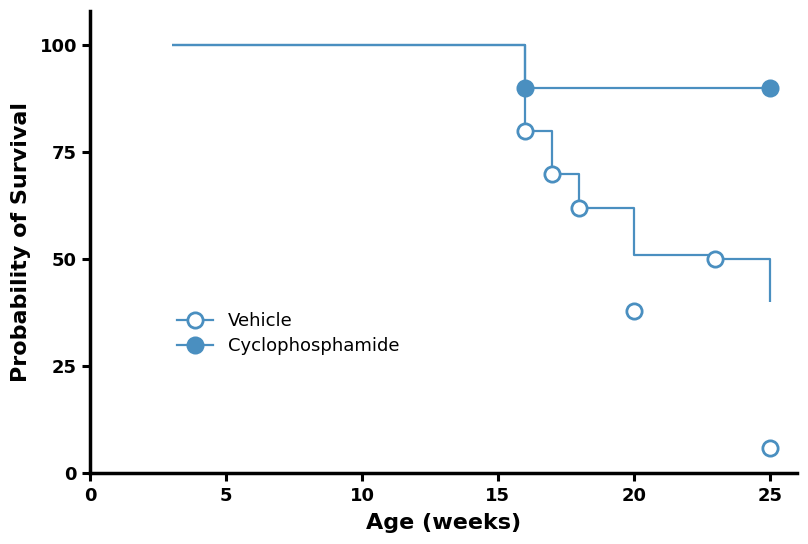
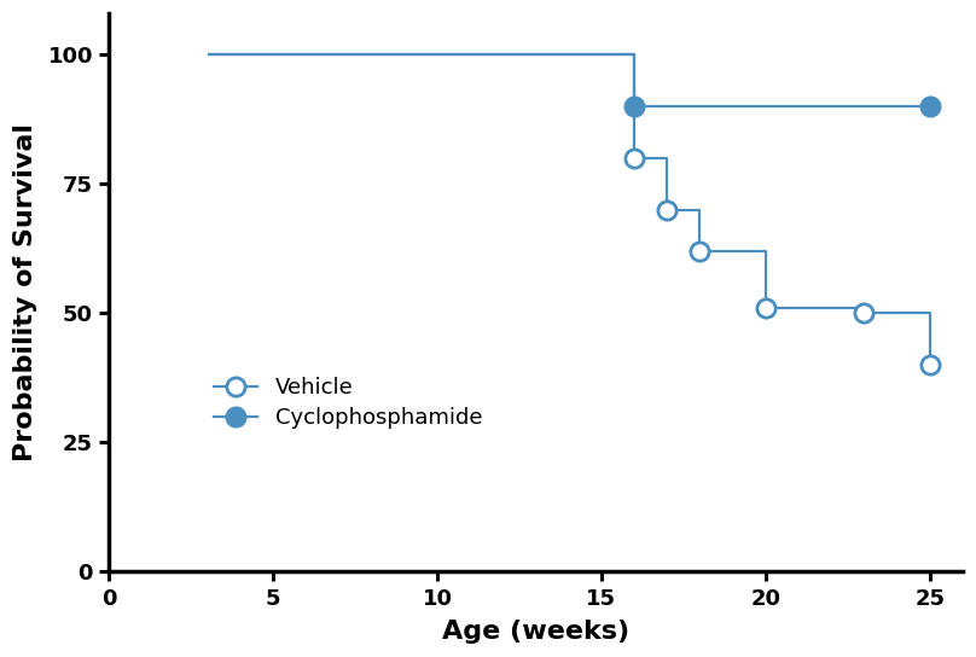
Vehicle/20: 38 -> 51
Vehicle/25: 6 -> 40
